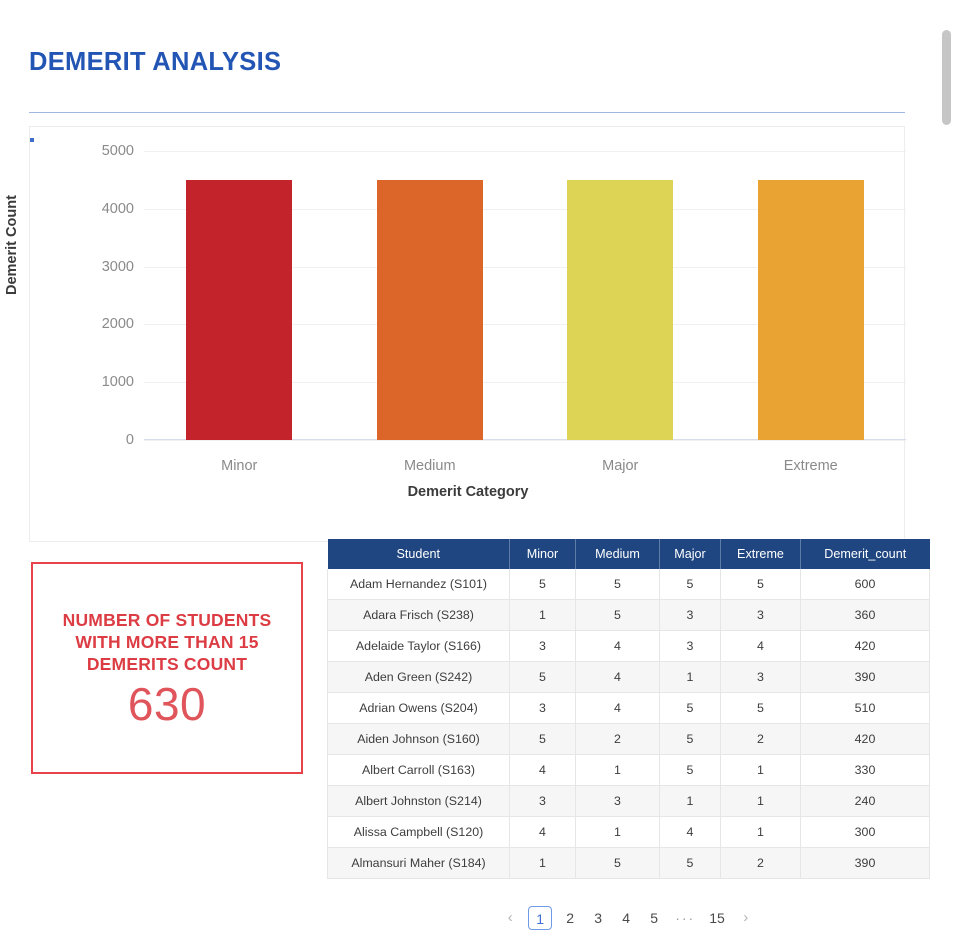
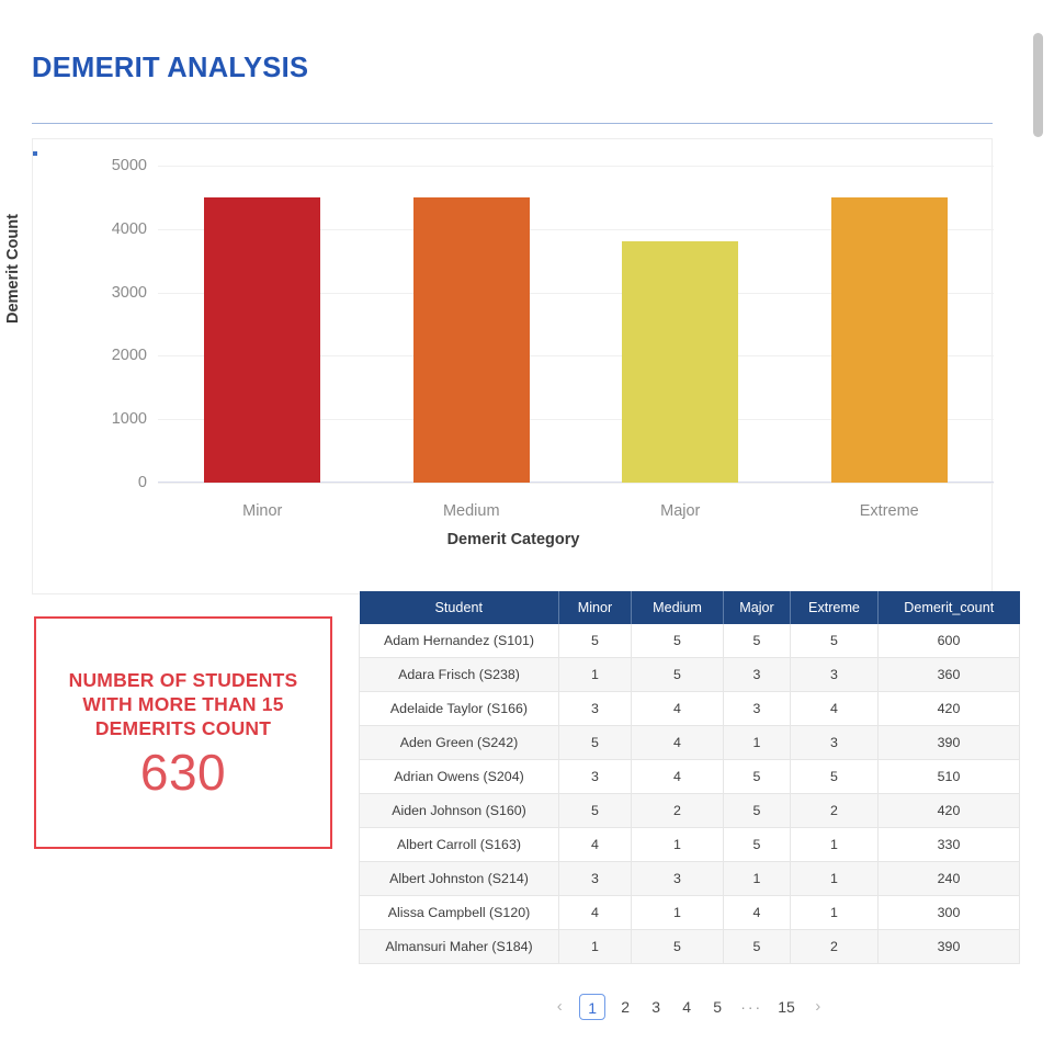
Major: 4500 -> 3800
